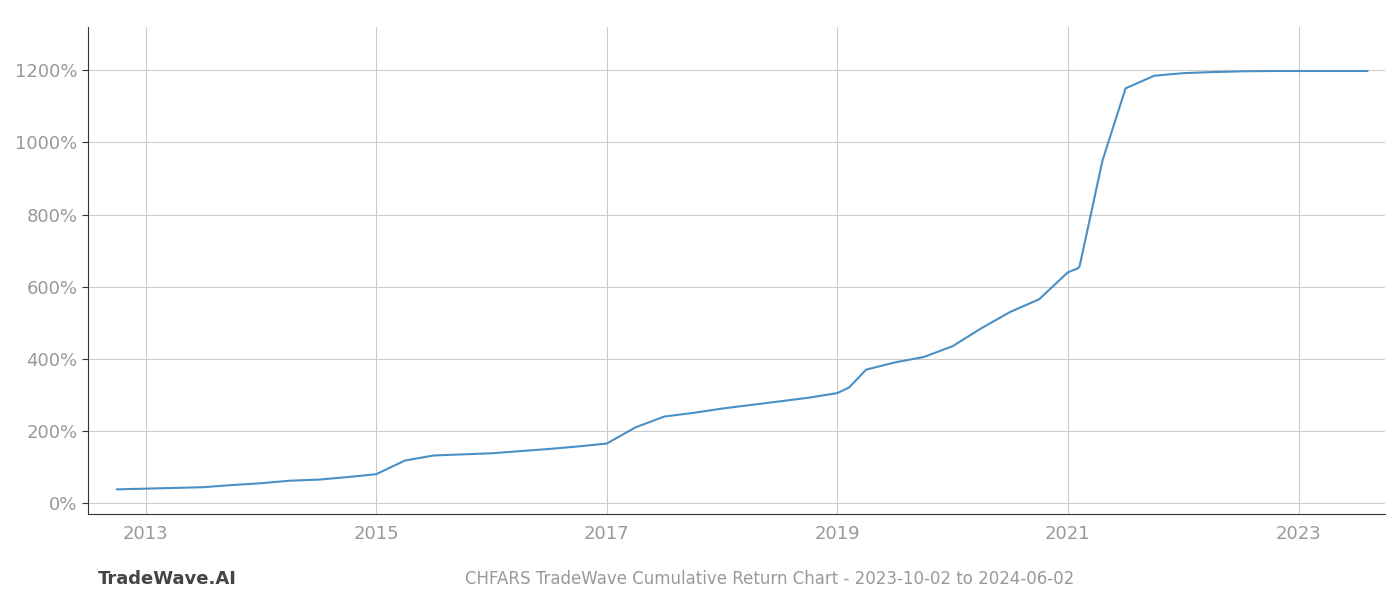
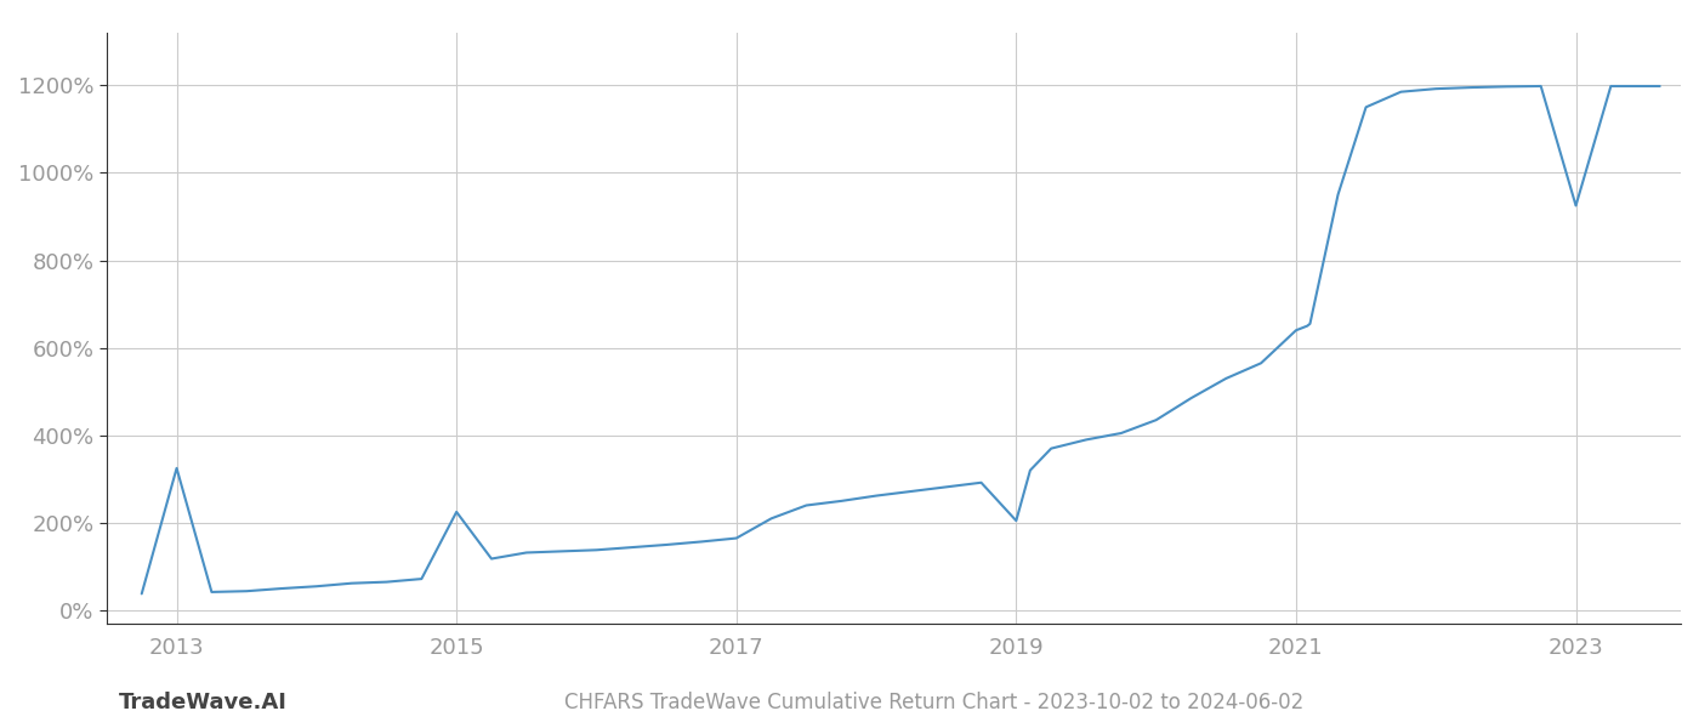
2013: 40% -> 325%
2015: 80% -> 225%
2019: 305% -> 205%
2023: 1198% -> 925%
